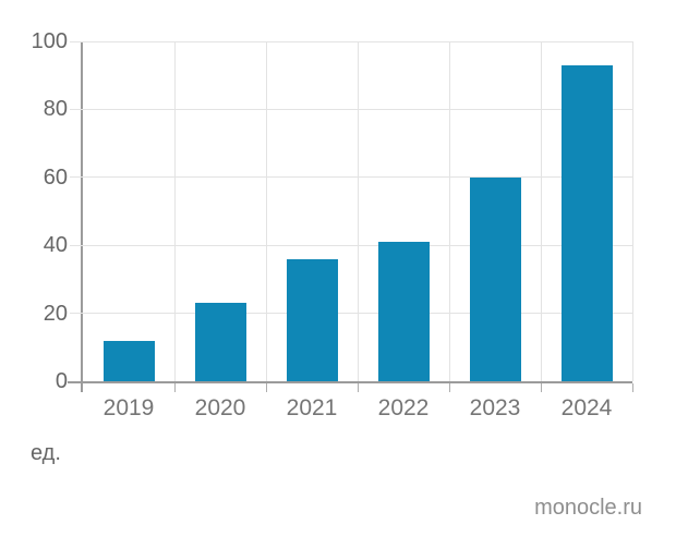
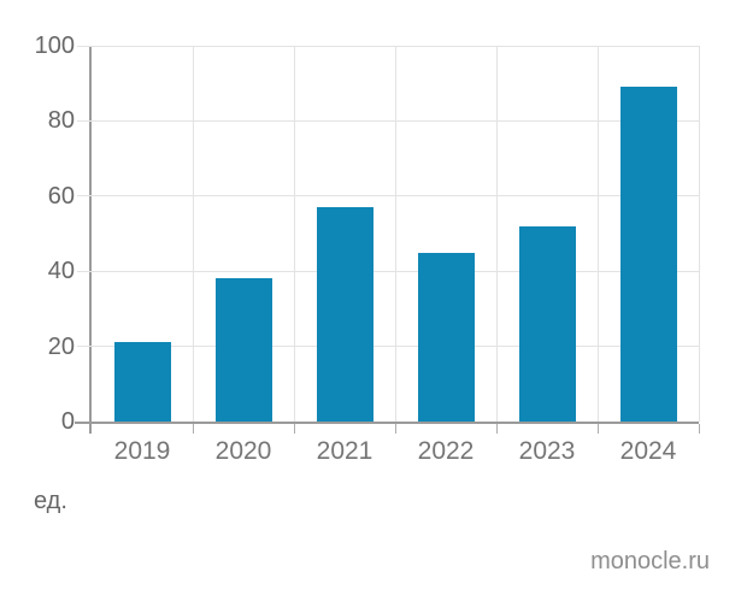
2019: 12 -> 21
2020: 23 -> 38
2021: 36 -> 57
2022: 41 -> 45
2023: 60 -> 52
2024: 93 -> 89
